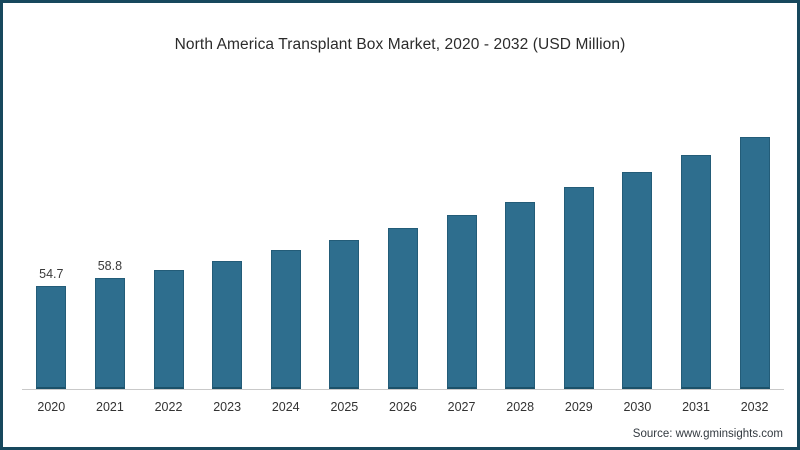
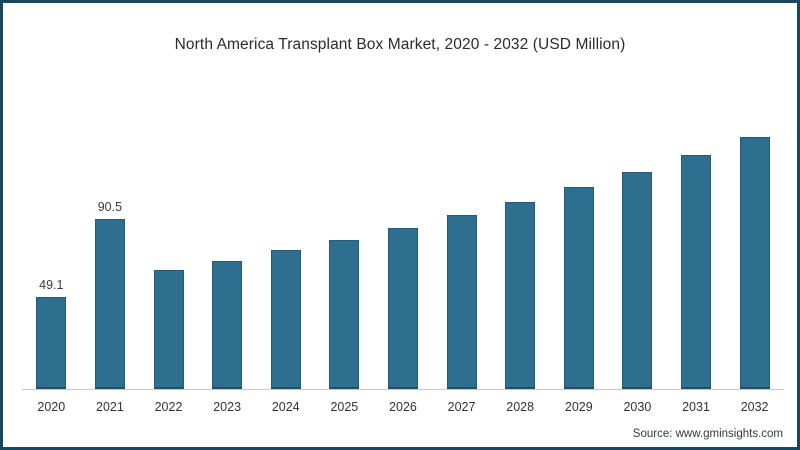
2020: 54.7 -> 49.1
2021: 58.8 -> 90.5
